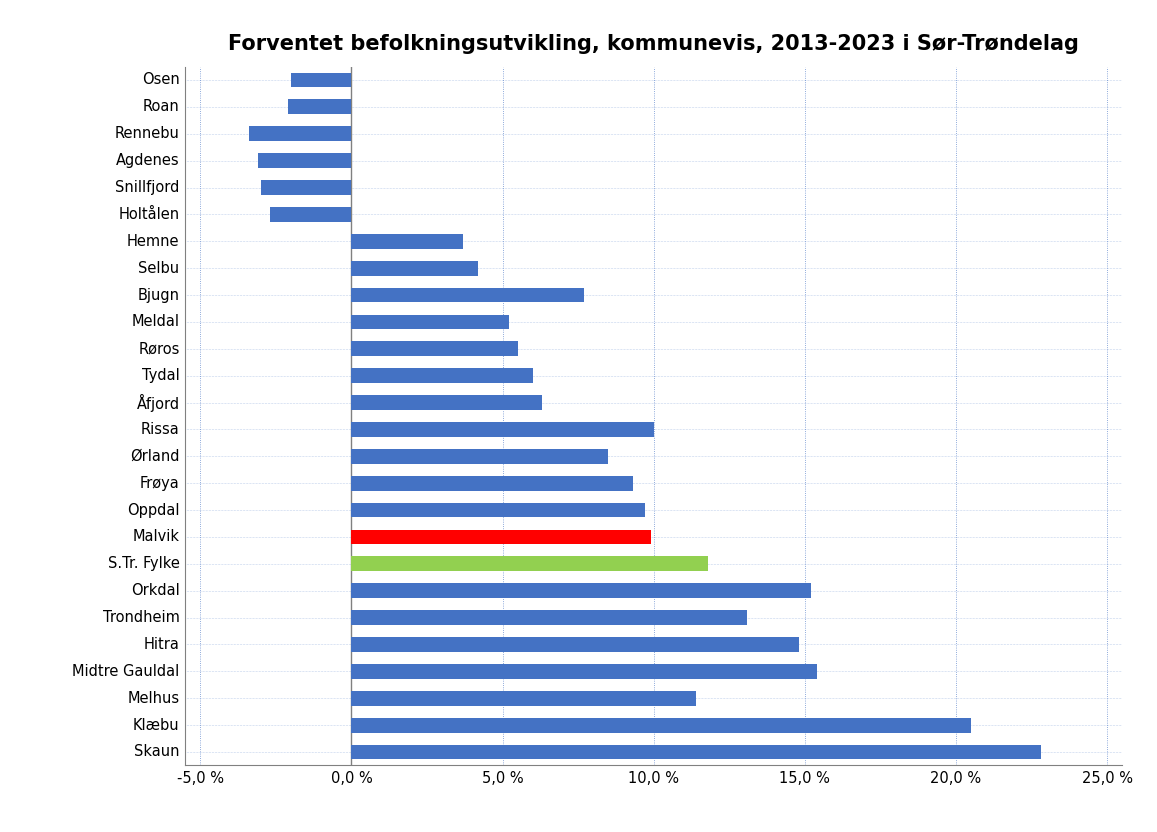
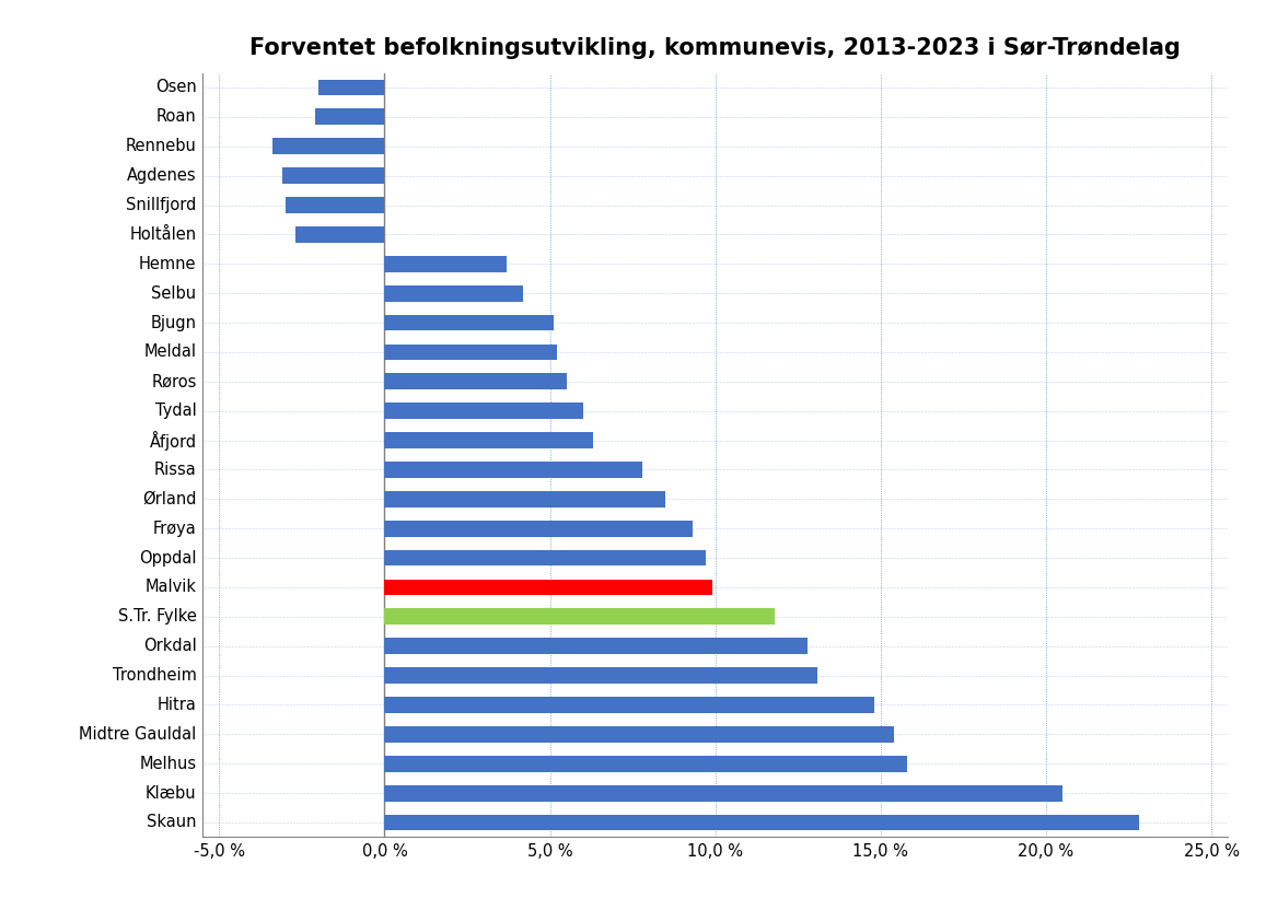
Bjugn: 7,7 % -> 5,1 %
Rissa: 10,0 % -> 7,8 %
Orkdal: 15,2 % -> 12,8 %
Melhus: 11,4 % -> 15,8 %
